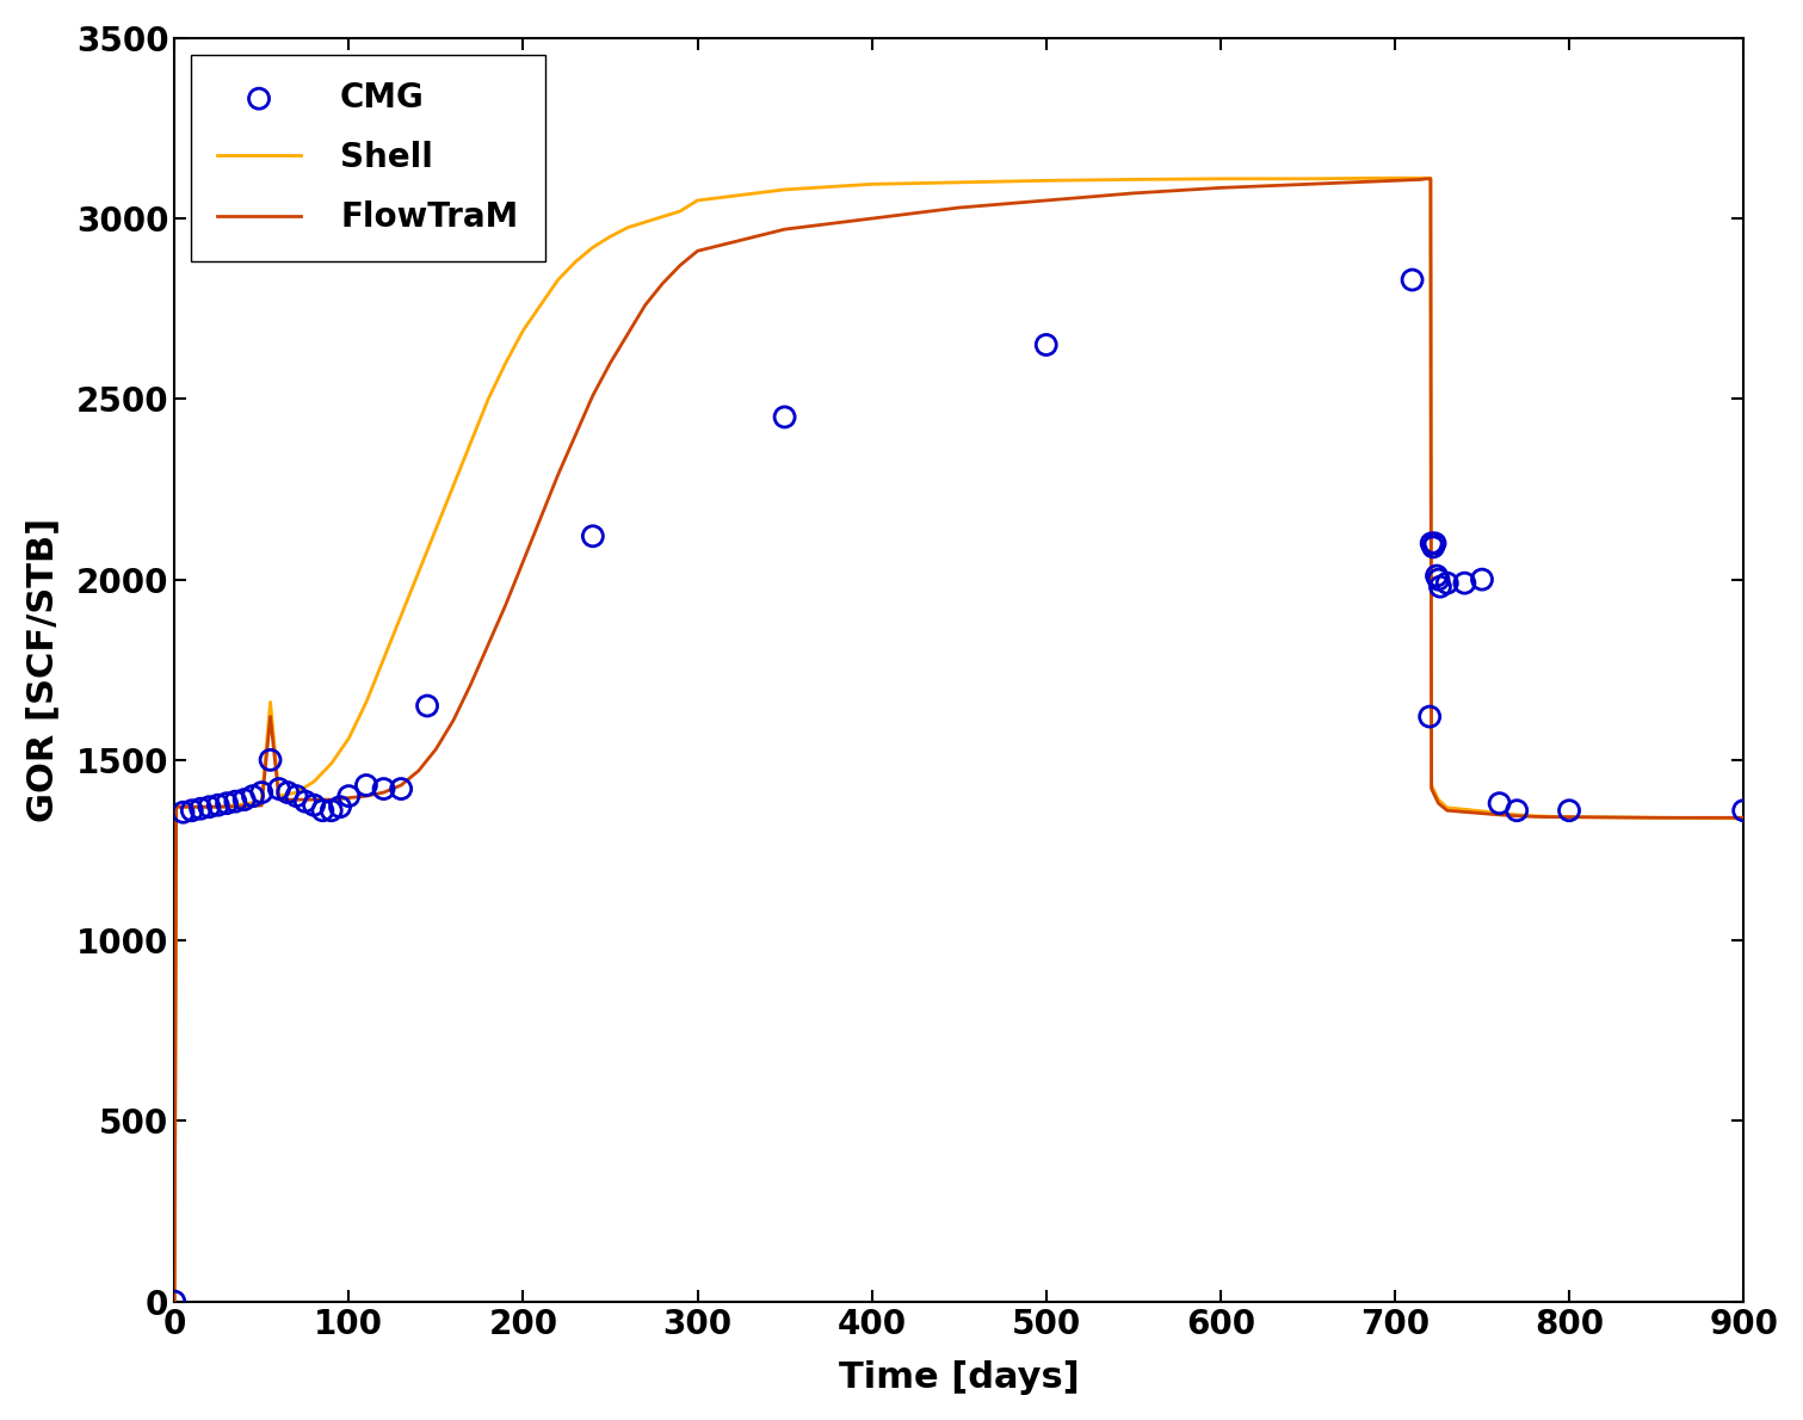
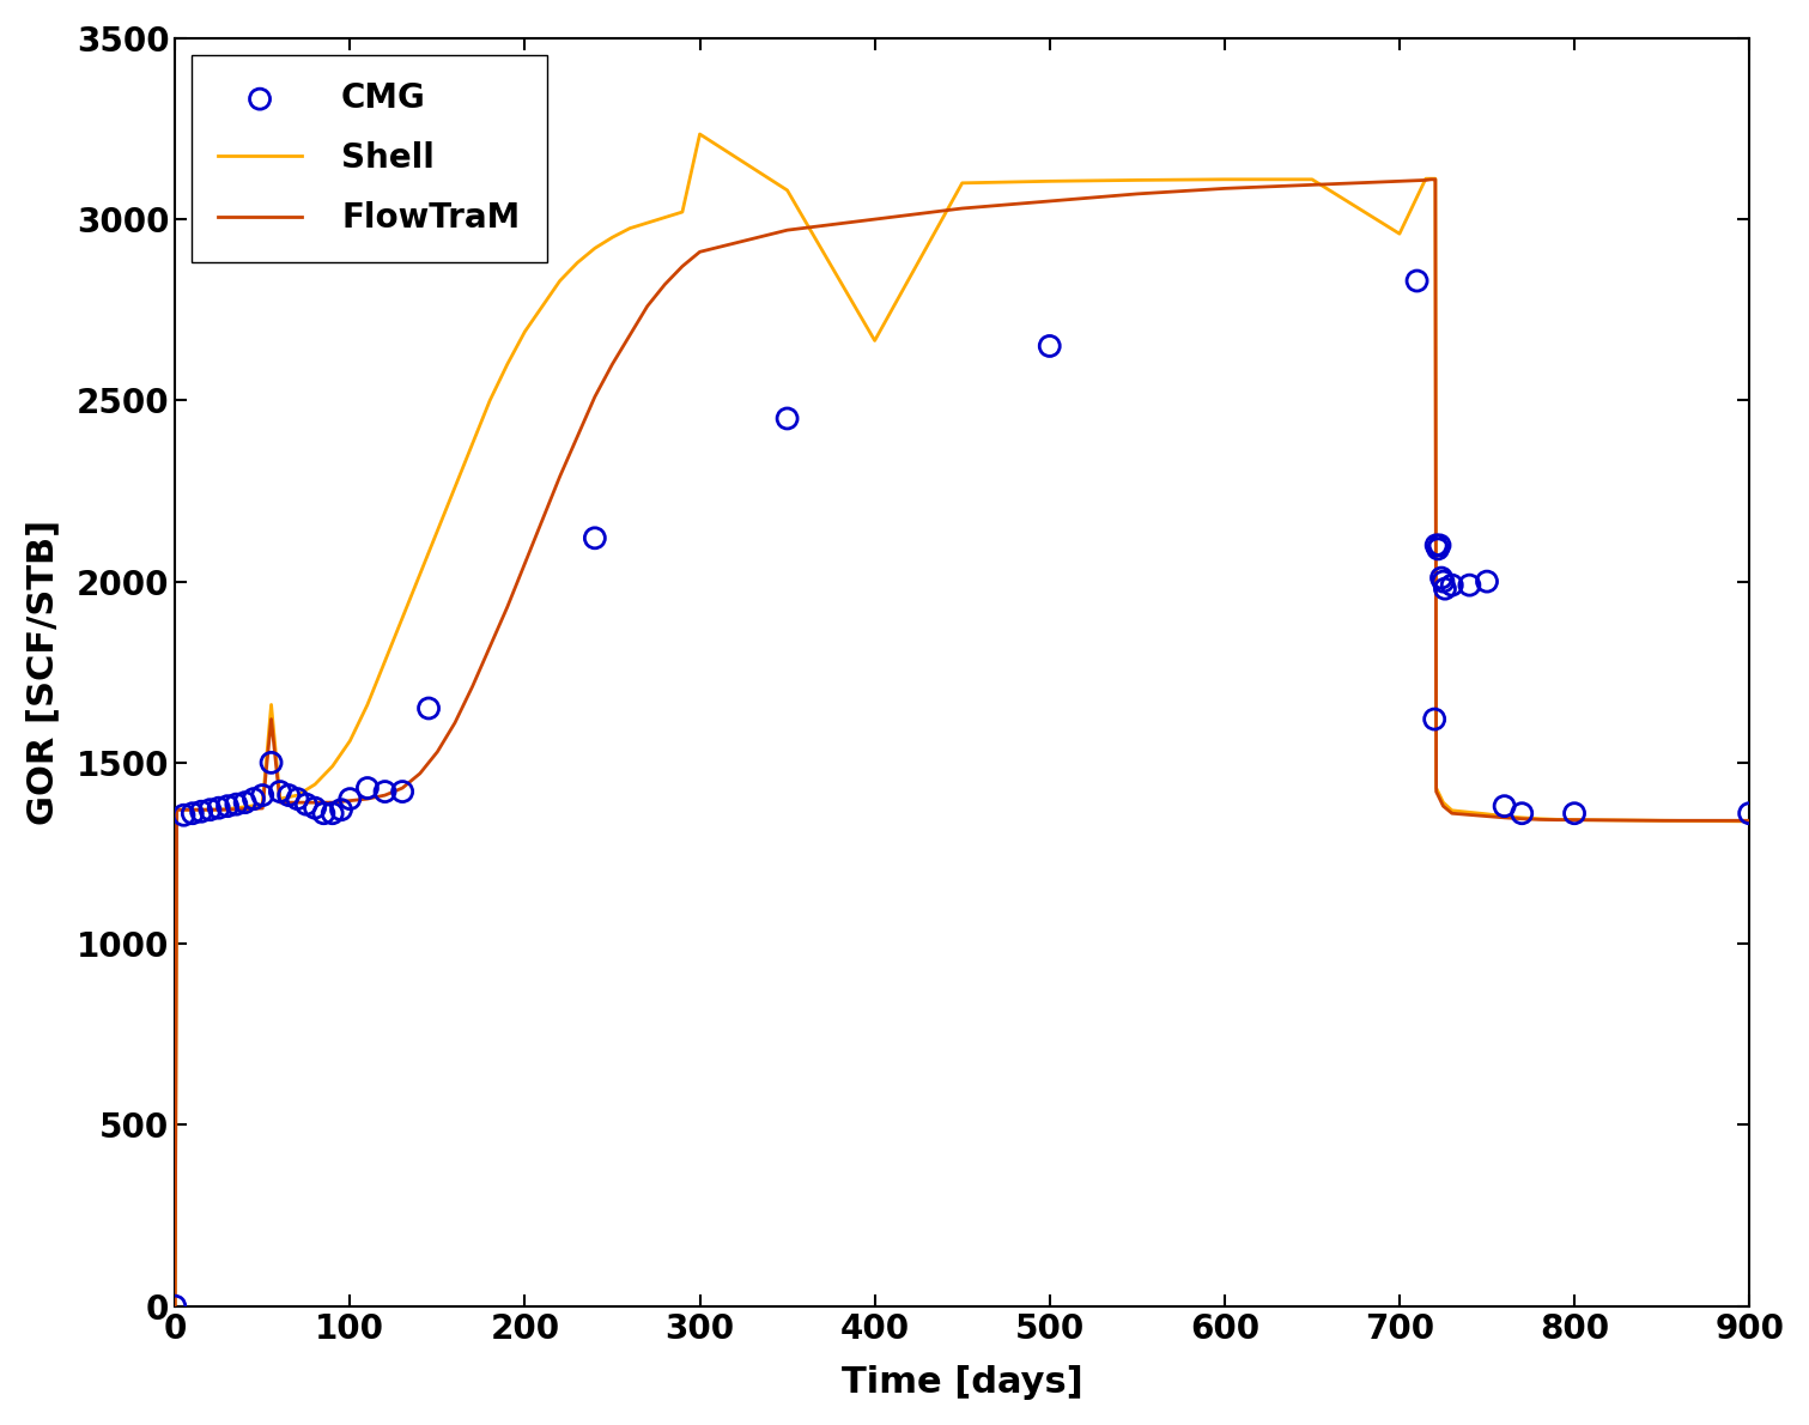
Shell/300: 3050 -> 3235
Shell/400: 3095 -> 2665
Shell/700: 3112 -> 2960
